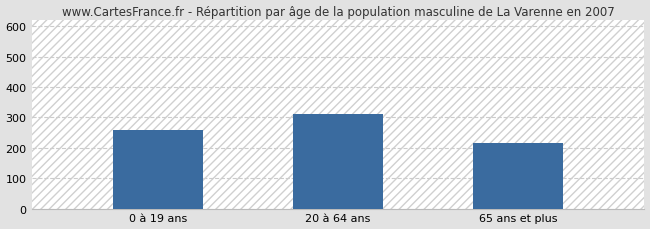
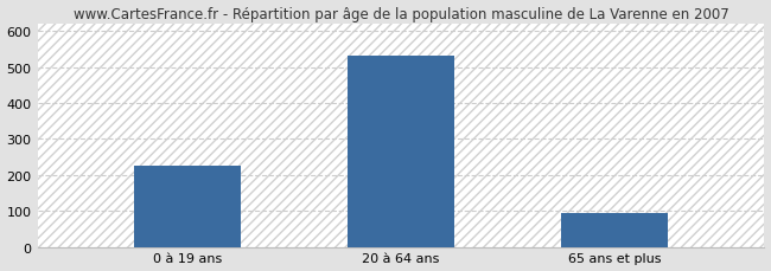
0 à 19 ans: 260 -> 225
20 à 64 ans: 310 -> 530
65 ans et plus: 215 -> 93
